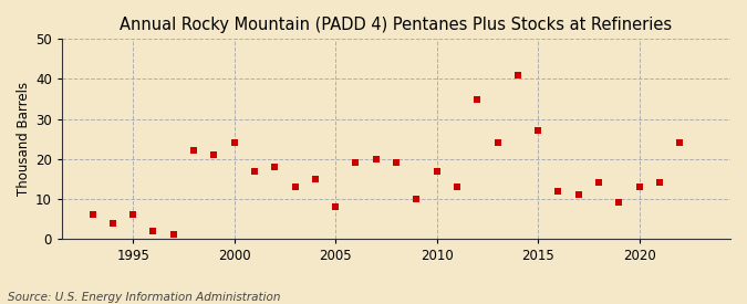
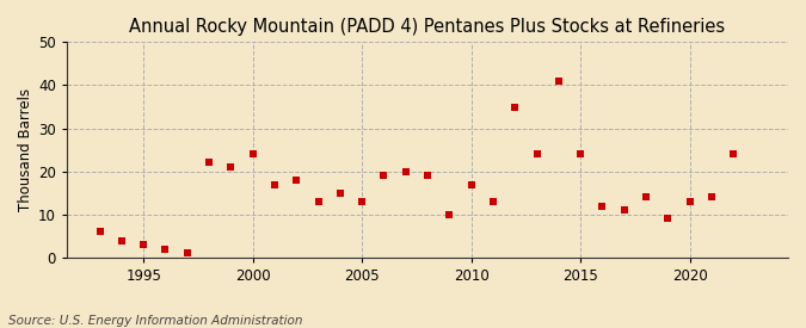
1995: 6 -> 3
2005: 8 -> 13
2015: 27 -> 24
